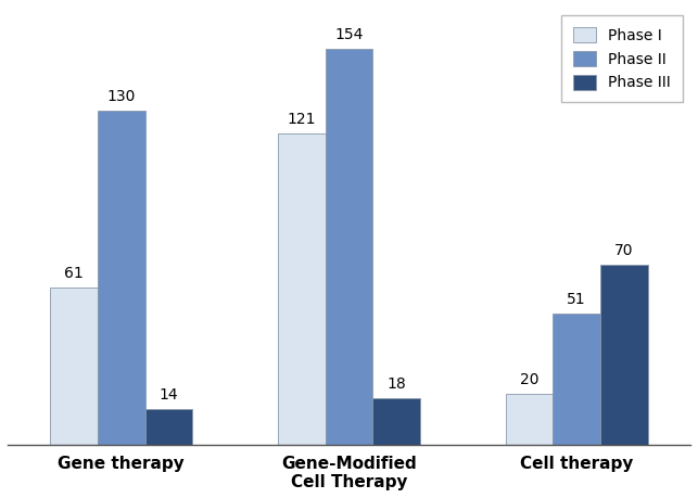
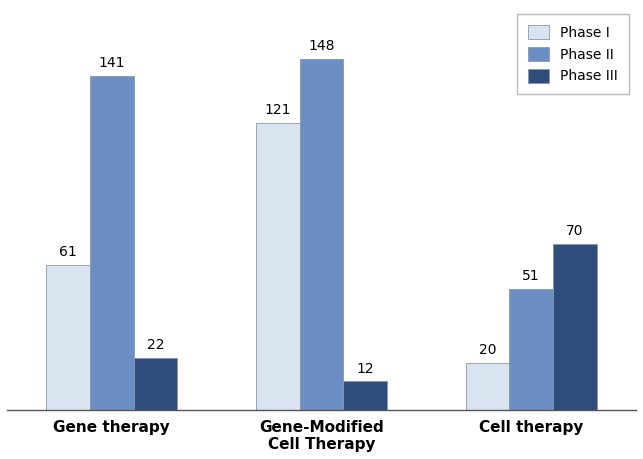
Phase II/Gene therapy: 130 -> 141
Phase III/Gene therapy: 14 -> 22
Phase II/Gene-Modified Cell Therapy: 154 -> 148
Phase III/Gene-Modified Cell Therapy: 18 -> 12
